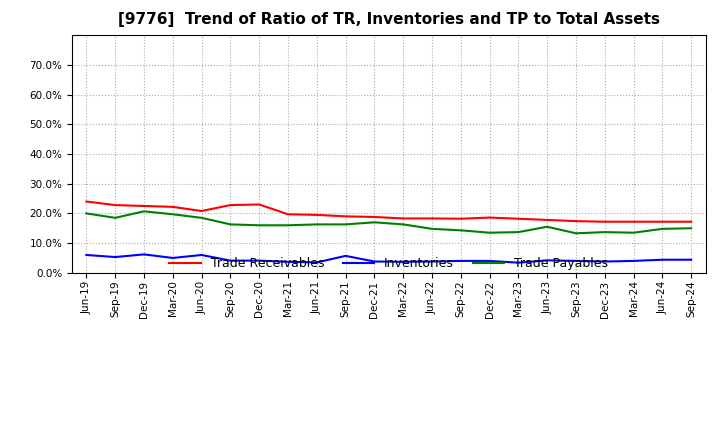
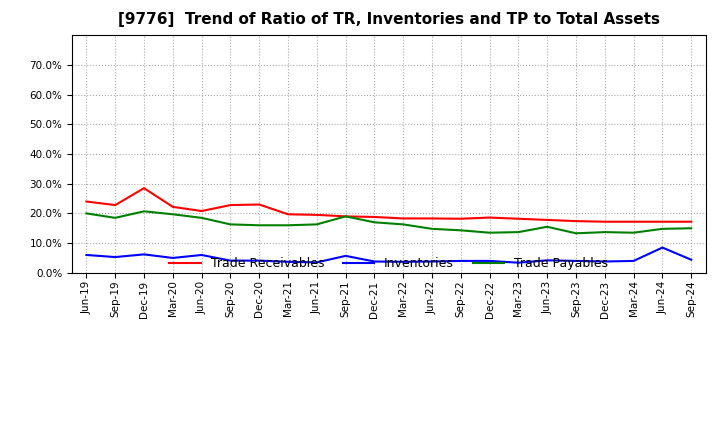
Trade Receivables/Dec-19: 22.5% -> 28.5%
Trade Payables/Sep-21: 16.3% -> 19.0%
Inventories/Jun-24: 4.4% -> 8.5%
